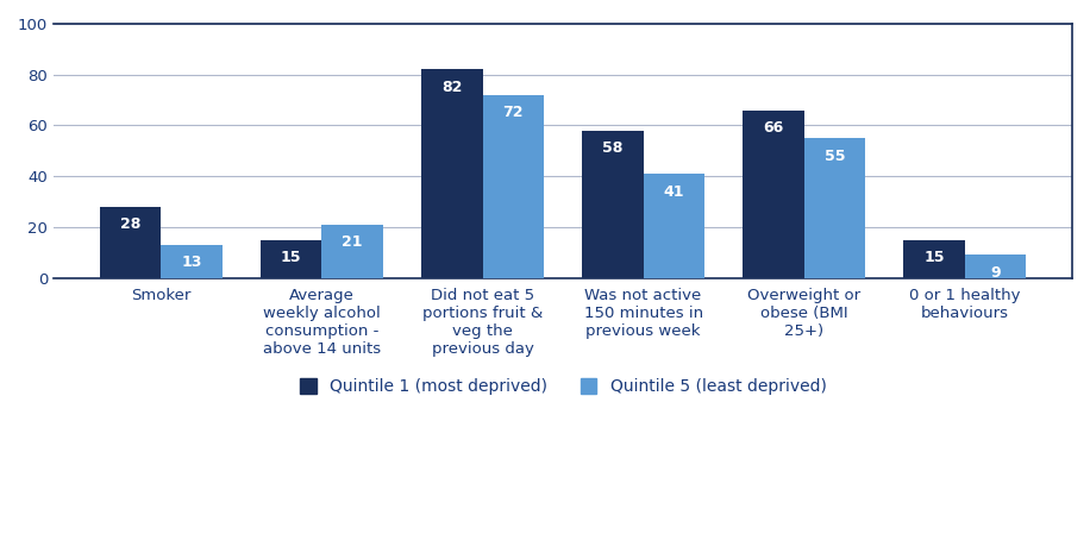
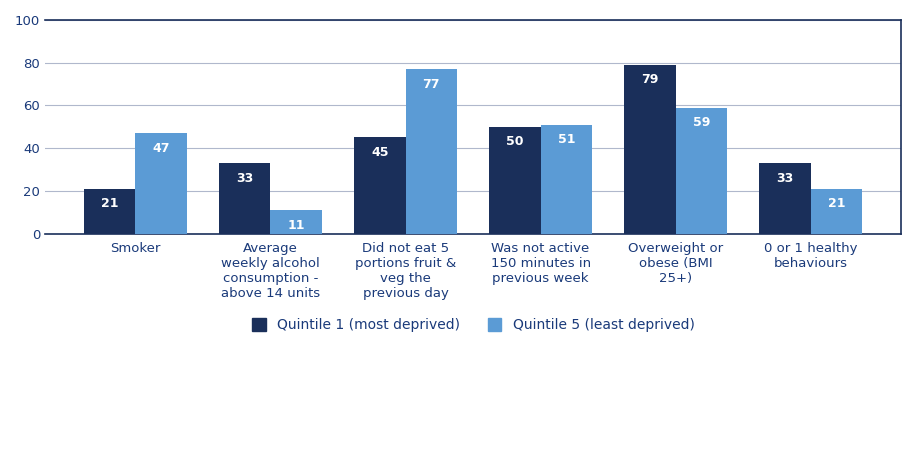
Quintile 1 (most deprived)/Smoker: 28 -> 21
Quintile 5 (least deprived)/Smoker: 13 -> 47
Quintile 1 (most deprived)/Average weekly alcohol consumption - above 14 units: 15 -> 33
Quintile 5 (least deprived)/Average weekly alcohol consumption - above 14 units: 21 -> 11
Quintile 1 (most deprived)/Did not eat 5 portions fruit & veg the previous day: 82 -> 45
Quintile 5 (least deprived)/Did not eat 5 portions fruit & veg the previous day: 72 -> 77
Quintile 1 (most deprived)/Was not active 150 minutes in previous week: 58 -> 50
Quintile 5 (least deprived)/Was not active 150 minutes in previous week: 41 -> 51
Quintile 1 (most deprived)/Overweight or obese (BMI 25+): 66 -> 79
Quintile 5 (least deprived)/Overweight or obese (BMI 25+): 55 -> 59
Quintile 1 (most deprived)/0 or 1 healthy behaviours: 15 -> 33
Quintile 5 (least deprived)/0 or 1 healthy behaviours: 9 -> 21
